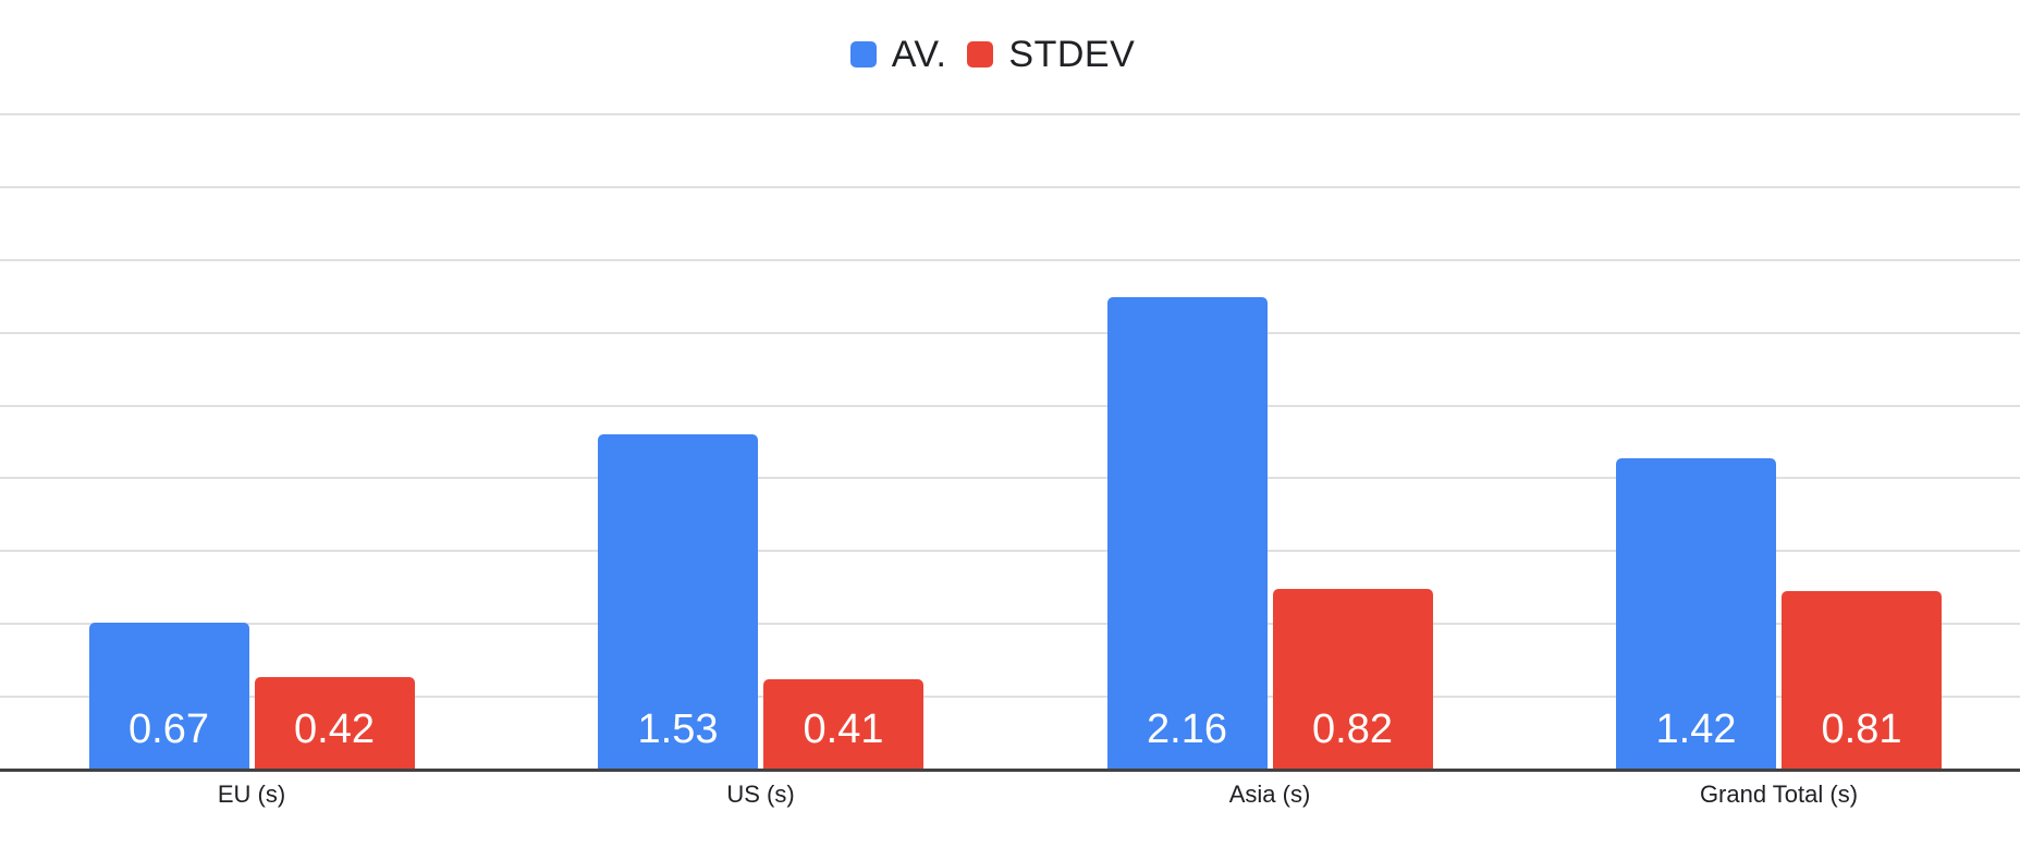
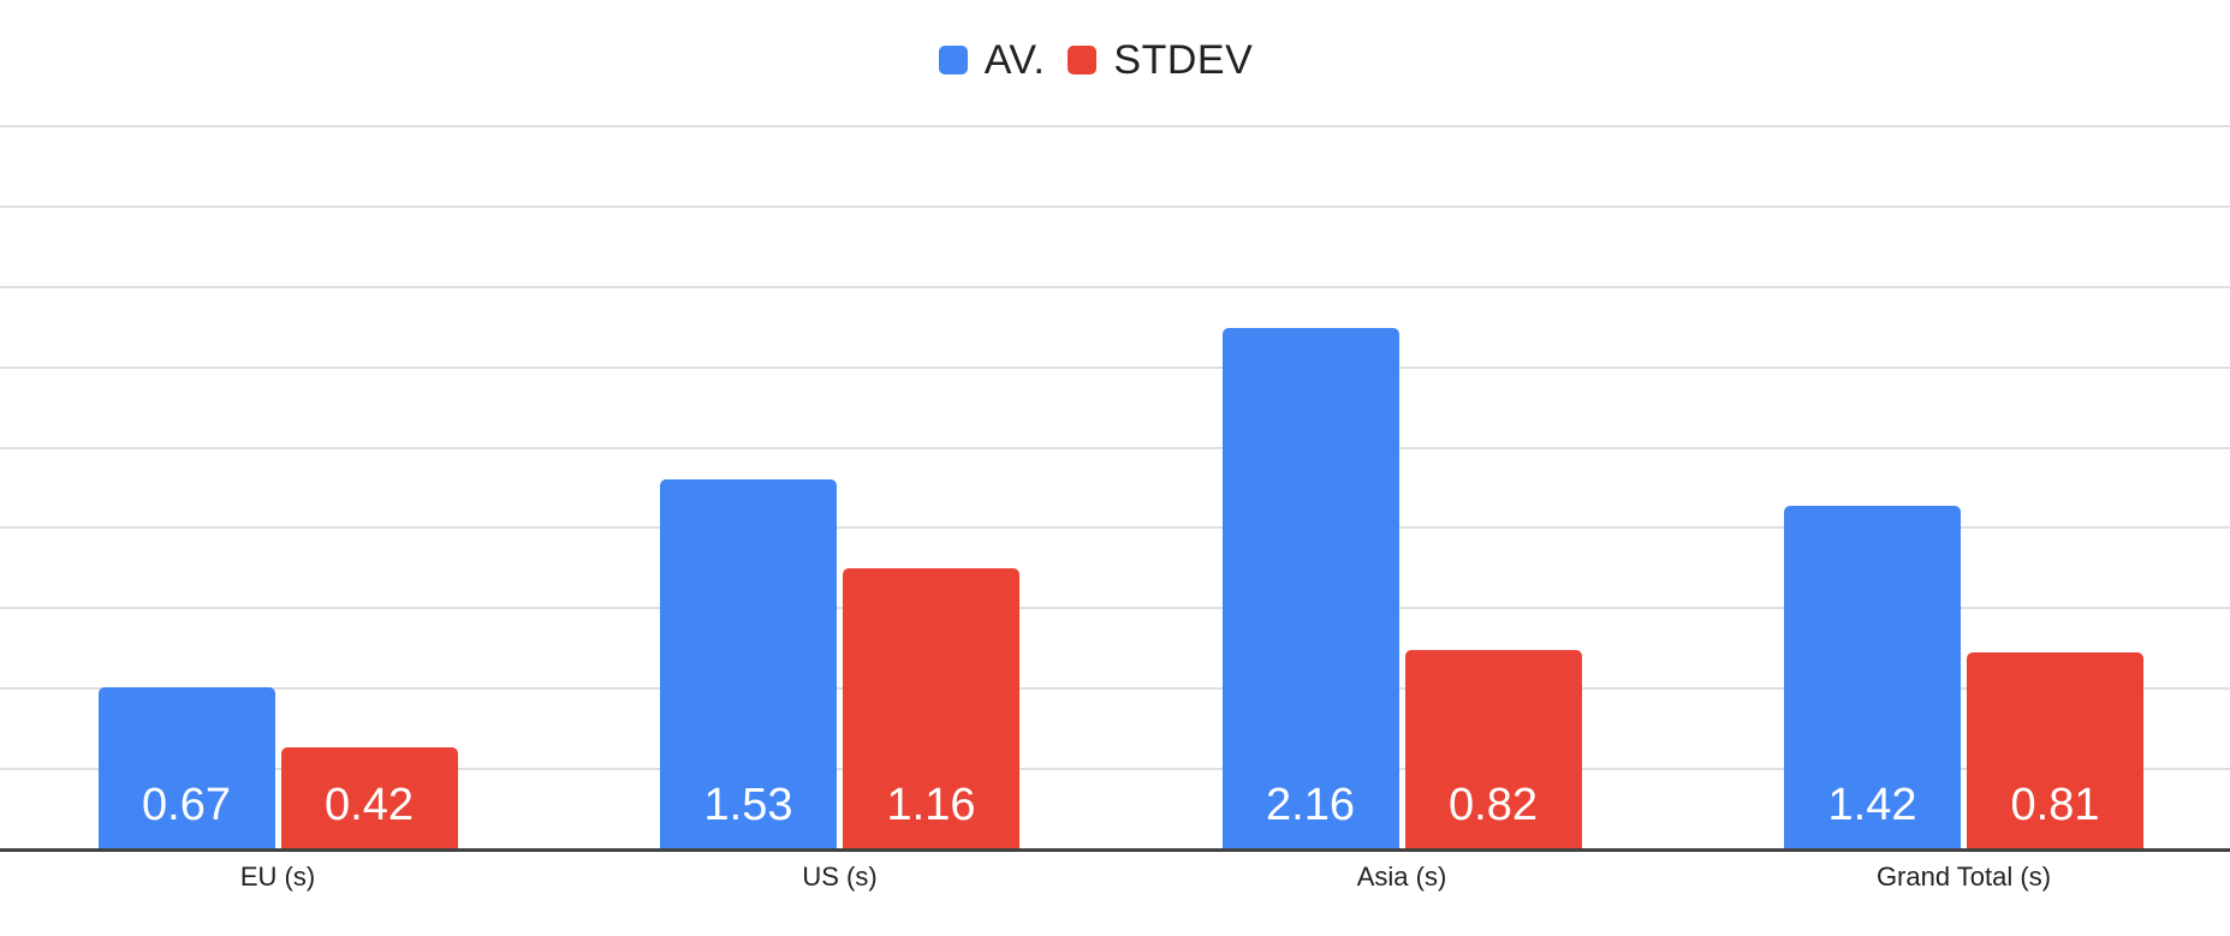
STDEV/US (s): 0.41 -> 1.16
